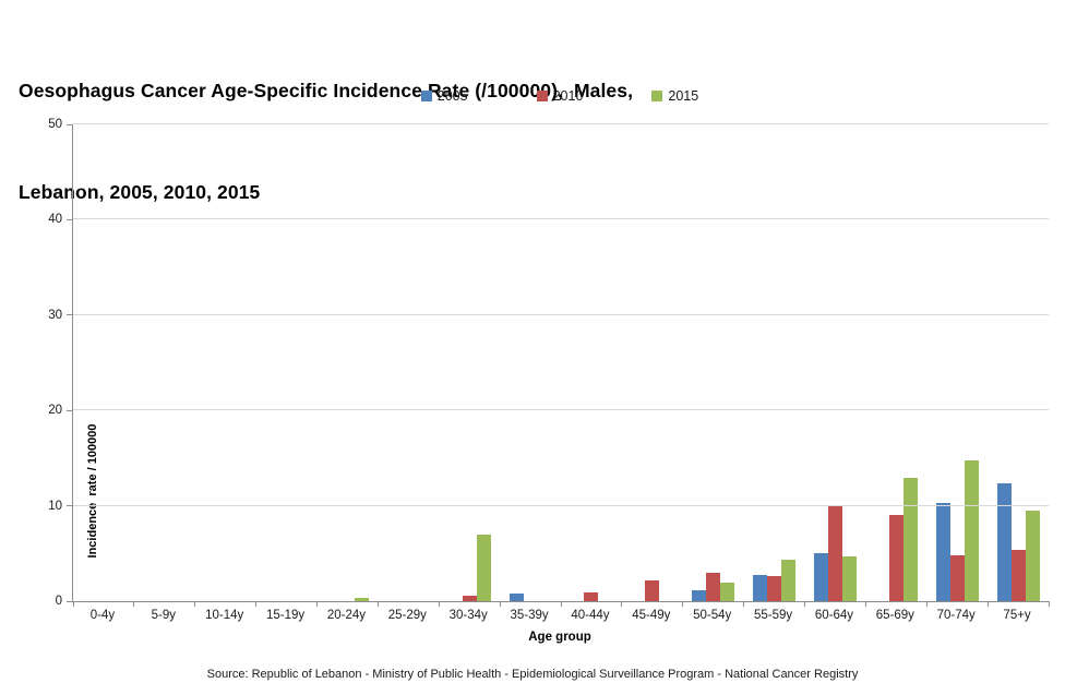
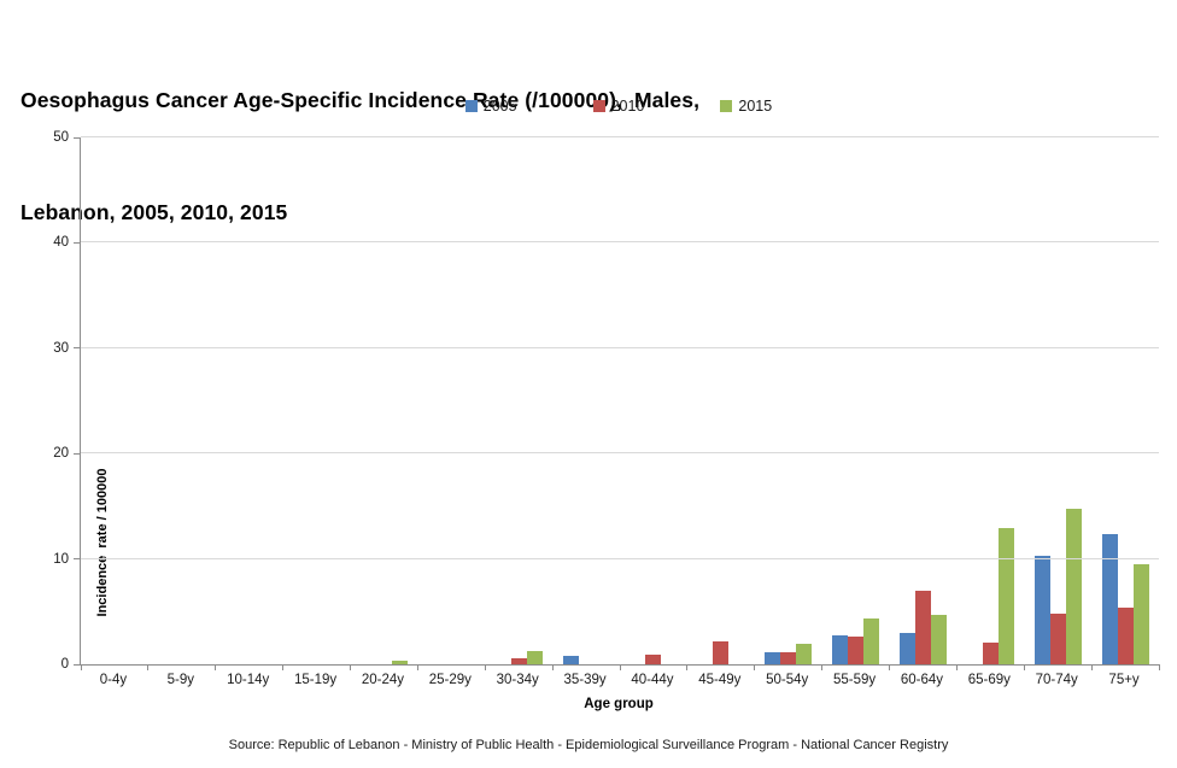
2015/30-34y: 7 -> 1
2010/50-54y: 3 -> 1
2005/60-64y: 5 -> 3
2010/60-64y: 10 -> 7
2010/65-69y: 9 -> 2
